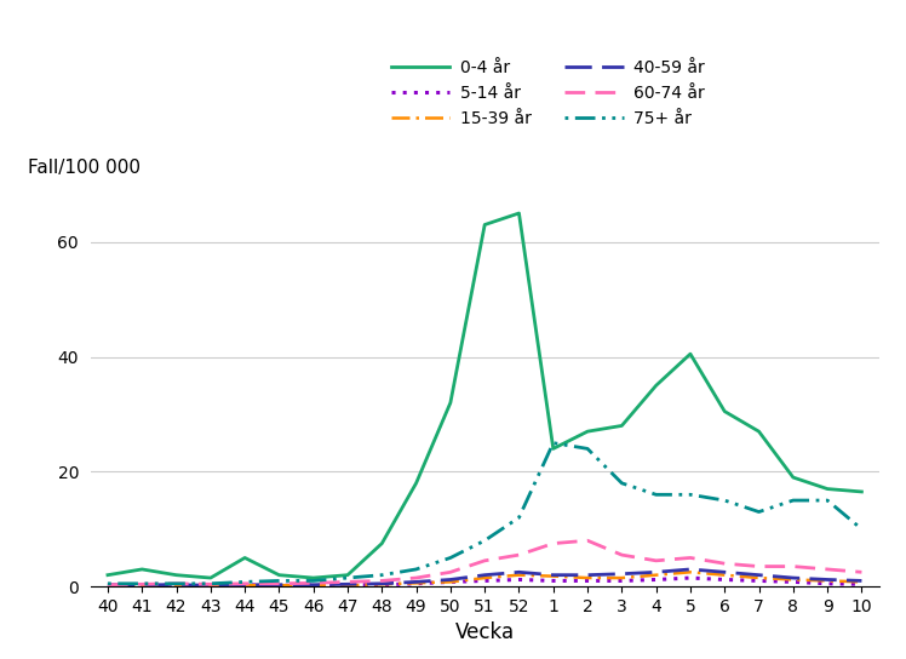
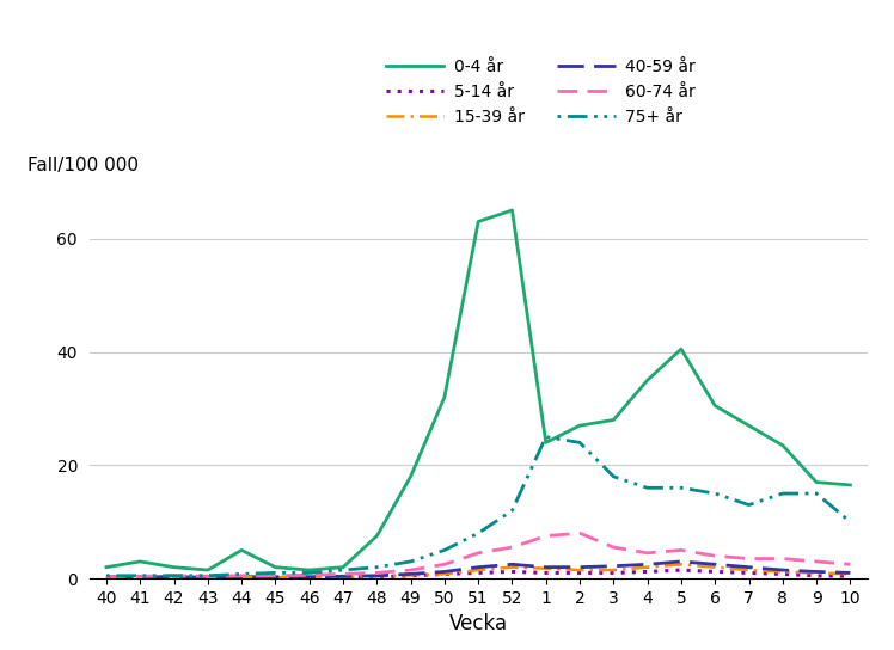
0-4 år/8: 19.0 -> 23.5
